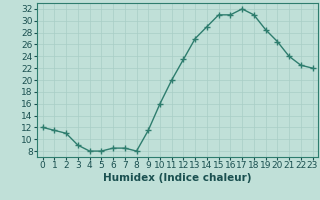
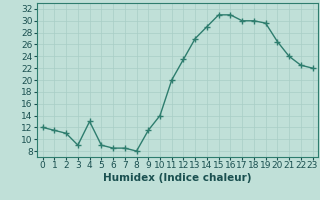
4: 8.0 -> 13.0
5: 8.0 -> 9.0
10: 16.0 -> 14.0
17: 32.0 -> 30.0
18: 31.0 -> 30.0
19: 28.5 -> 29.6
